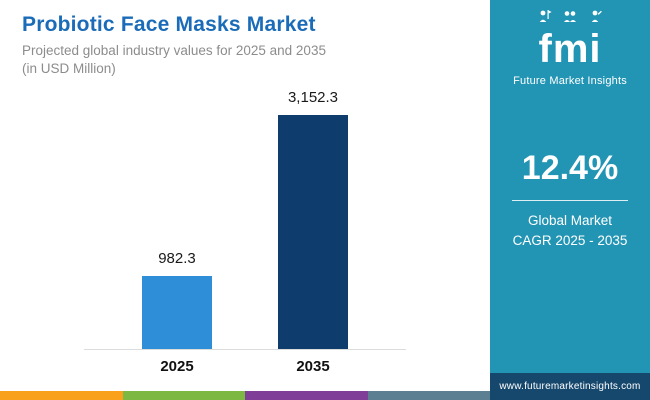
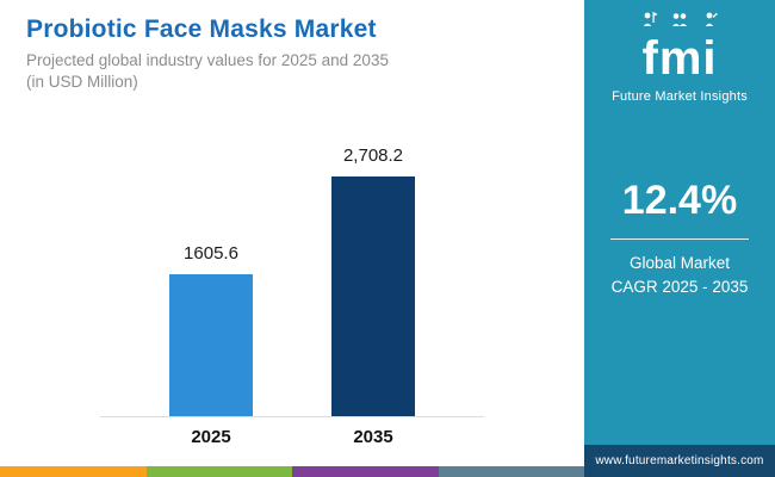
2025: 982.3 -> 1605.6
2035: 3,152.3 -> 2,708.2
